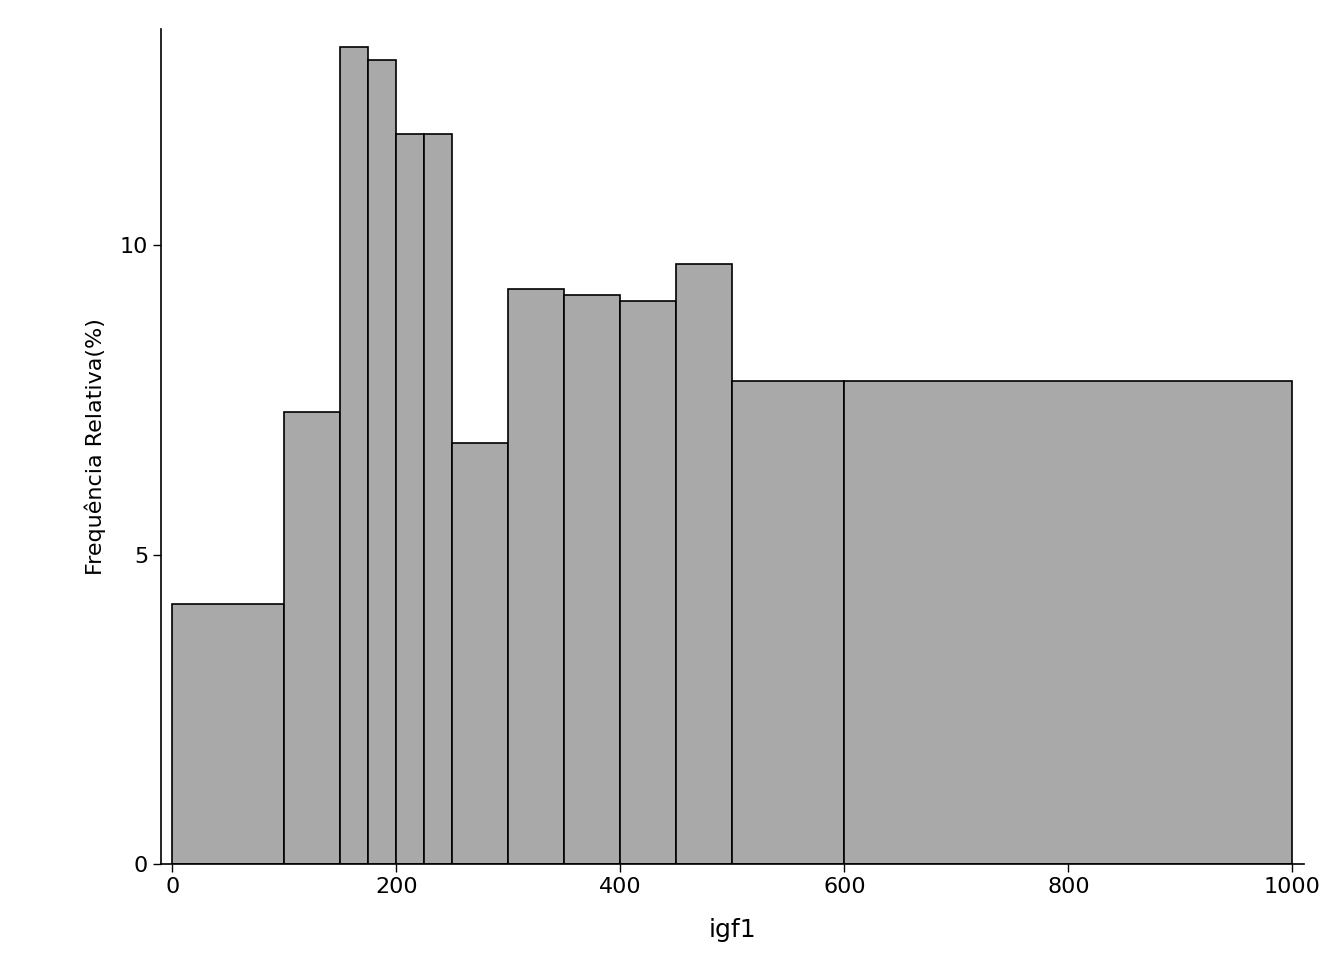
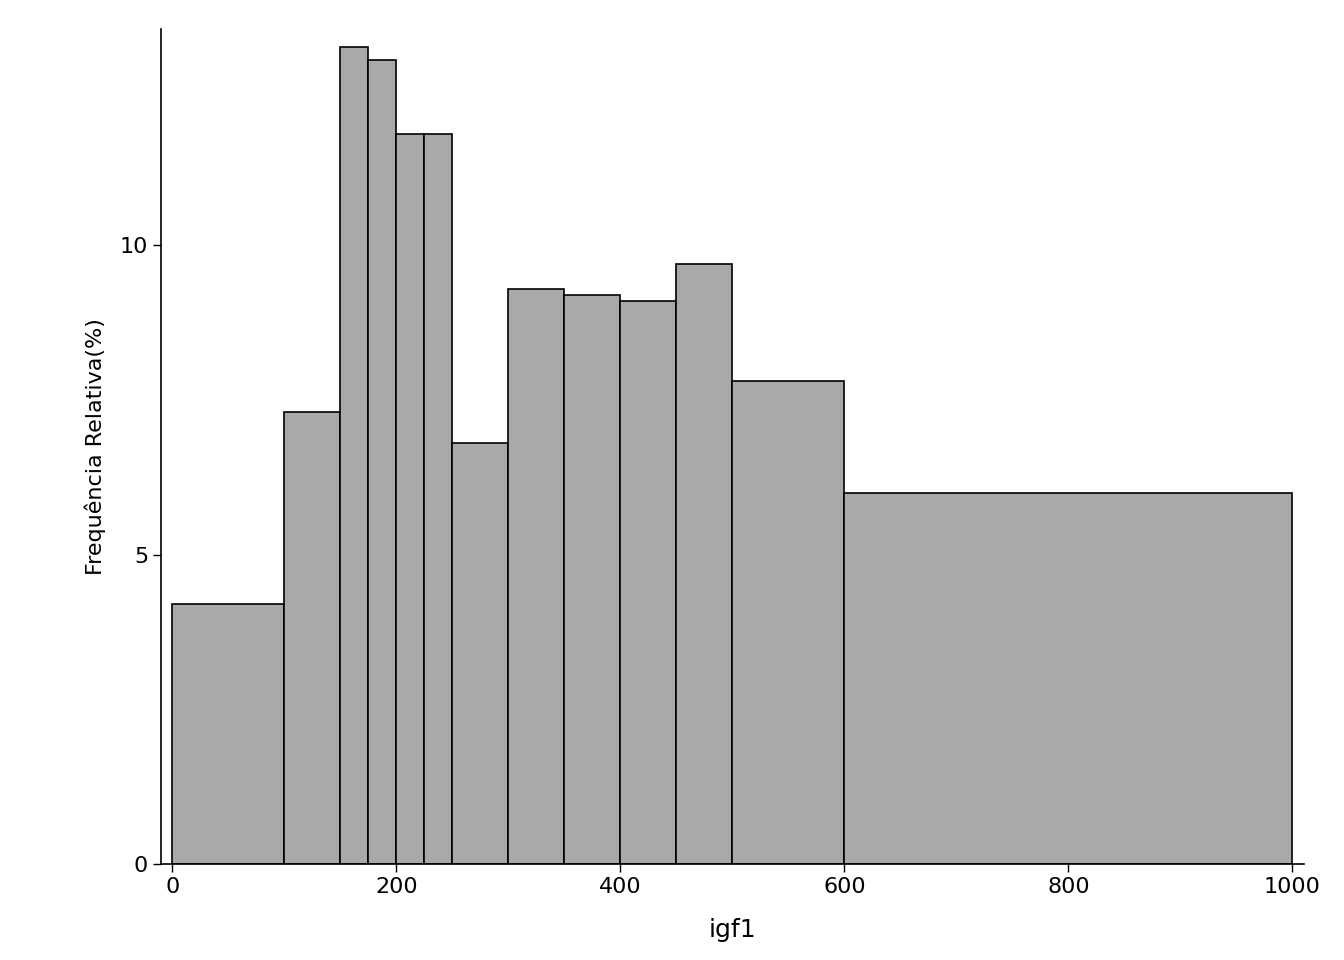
800: 7.8 -> 6.0
